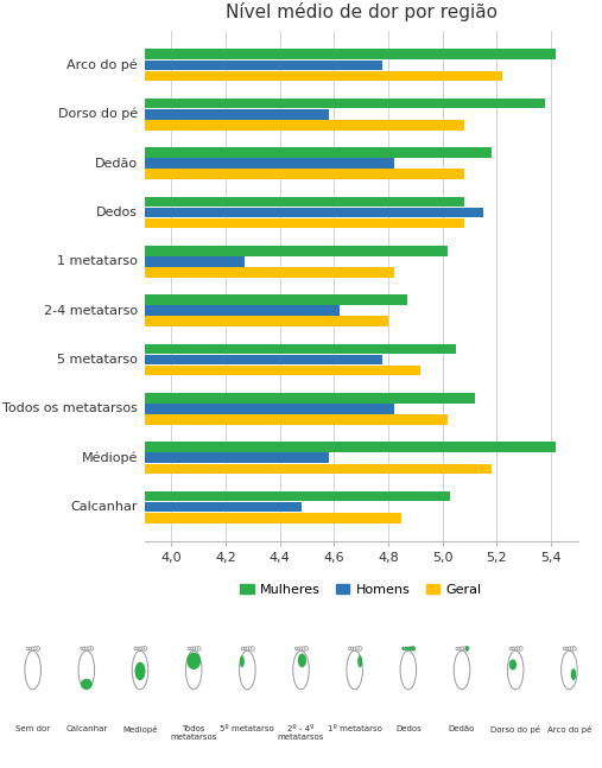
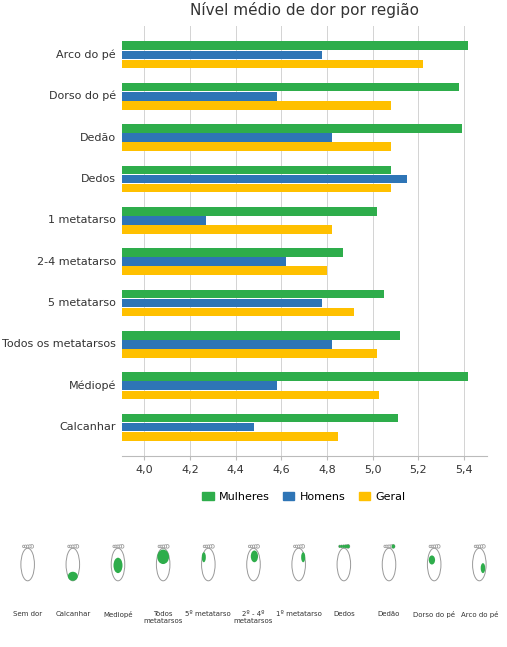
Mulheres/Dedão: 5,18 -> 5,39
Geral/Médiopé: 5,18 -> 5,03
Mulheres/Calcanhar: 5,03 -> 5,11
